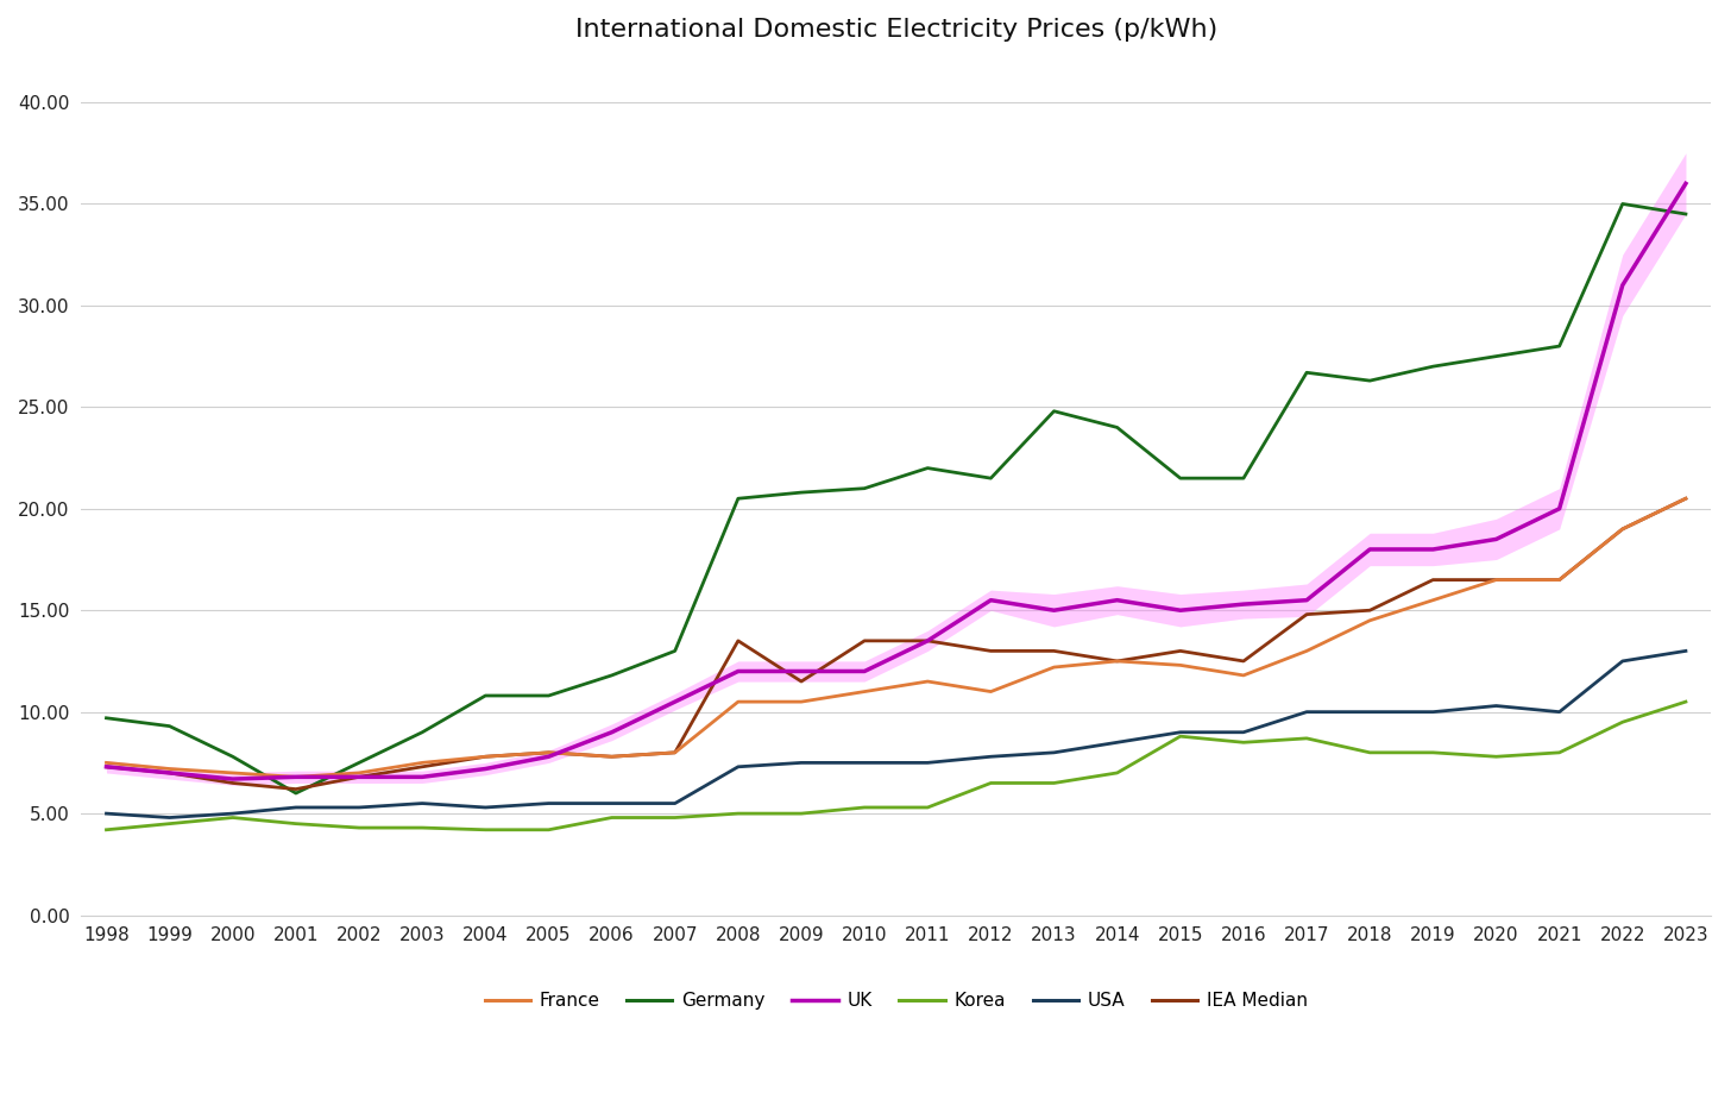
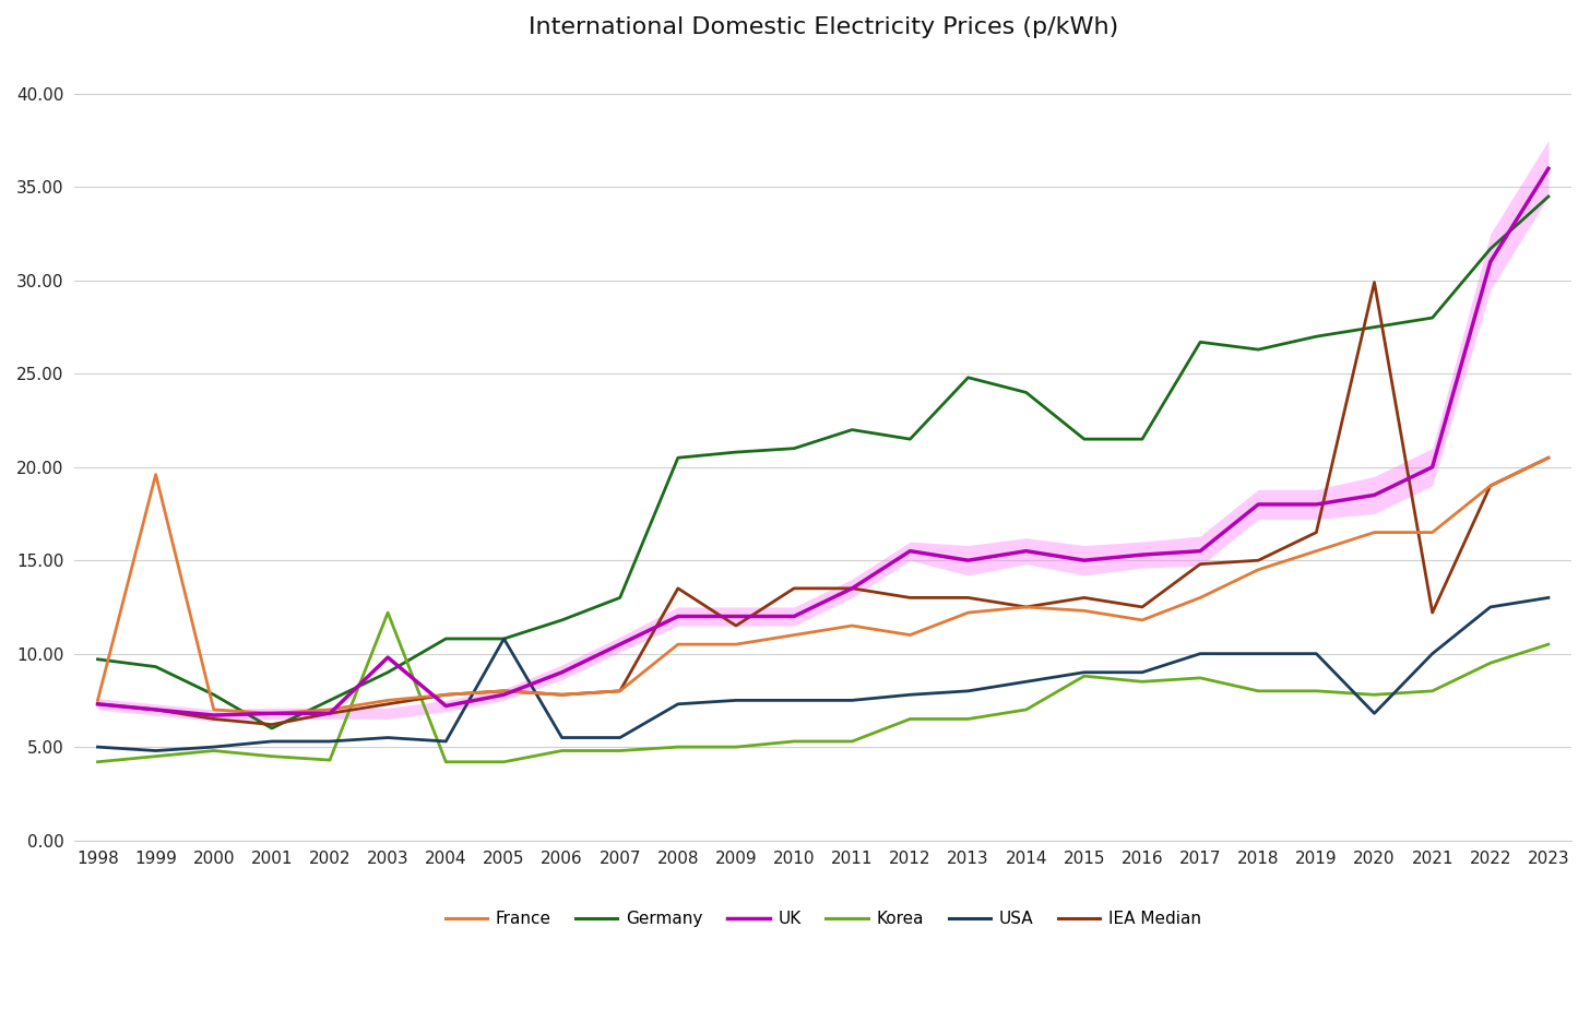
France/1999: 7.2 -> 19.6
UK/2003: 6.8 -> 9.8
Korea/2003: 4.3 -> 12.2
USA/2005: 5.5 -> 10.8
USA/2020: 10.3 -> 6.8
IEA Median/2020: 16.5 -> 29.9
IEA Median/2021: 16.5 -> 12.2
Germany/2022: 35.0 -> 31.7
